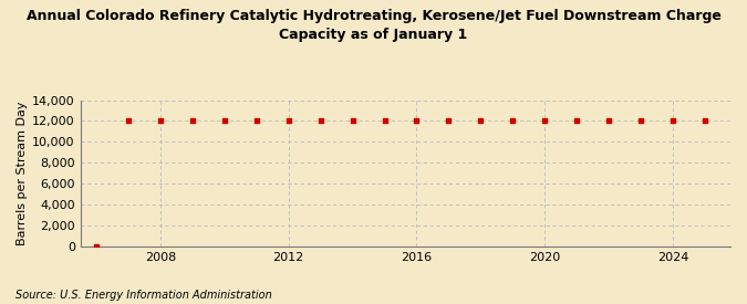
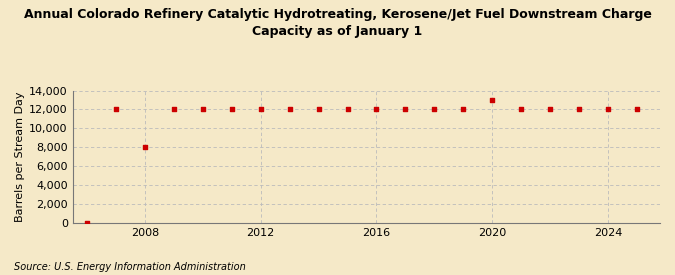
2008: 12,000 -> 8,000
2020: 12,000 -> 13,000
